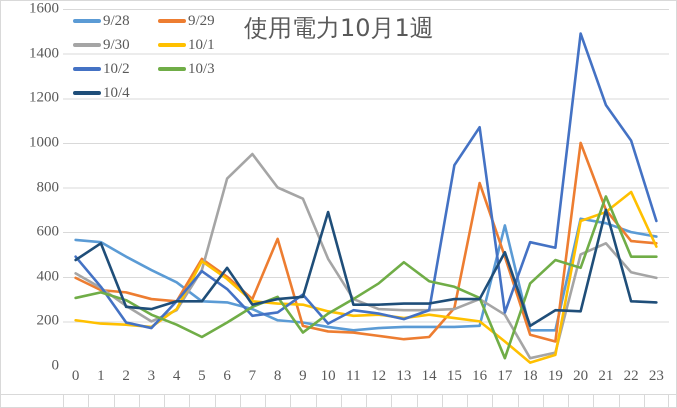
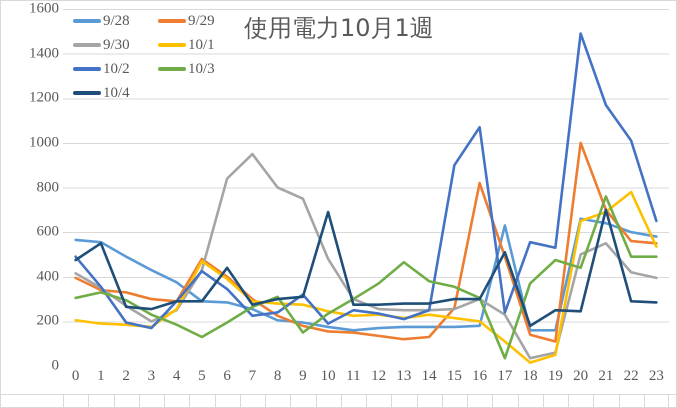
9/29/8: 570 -> 220
